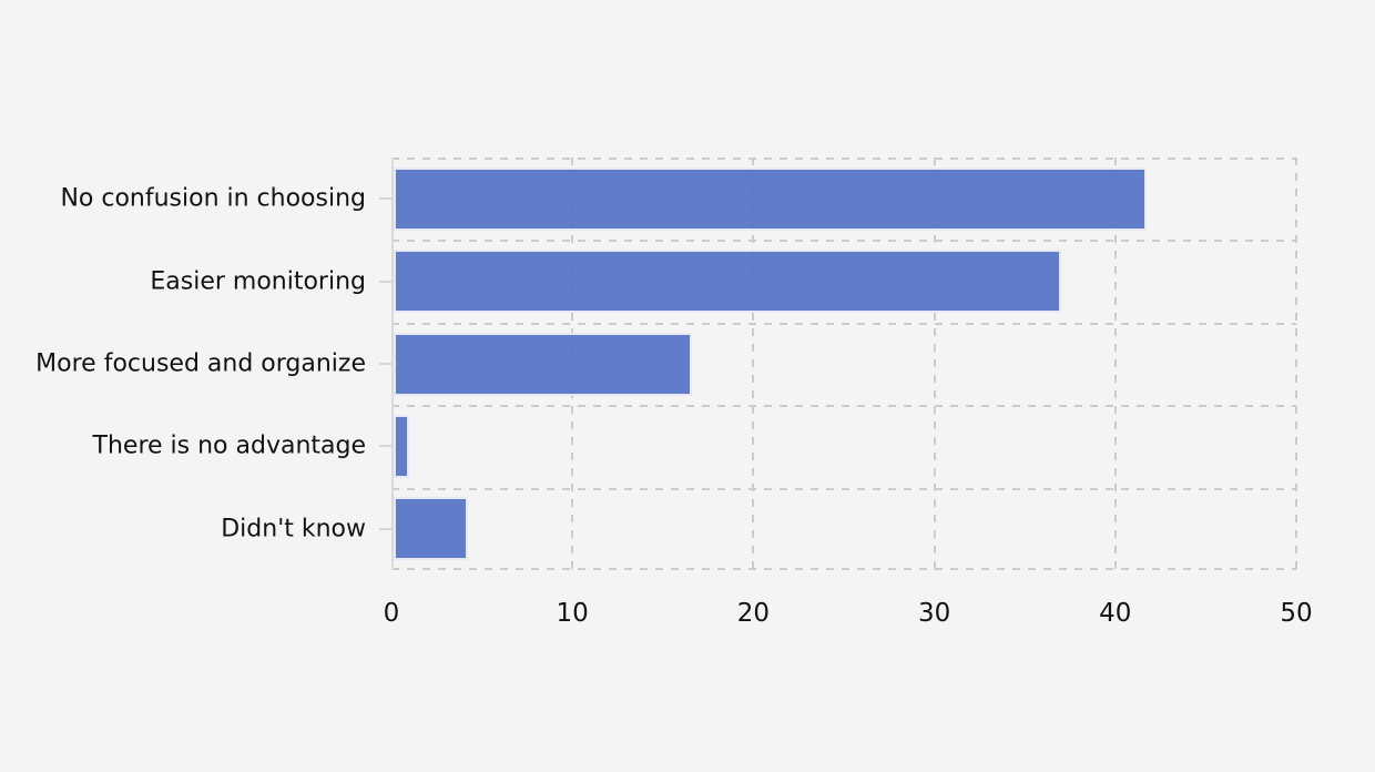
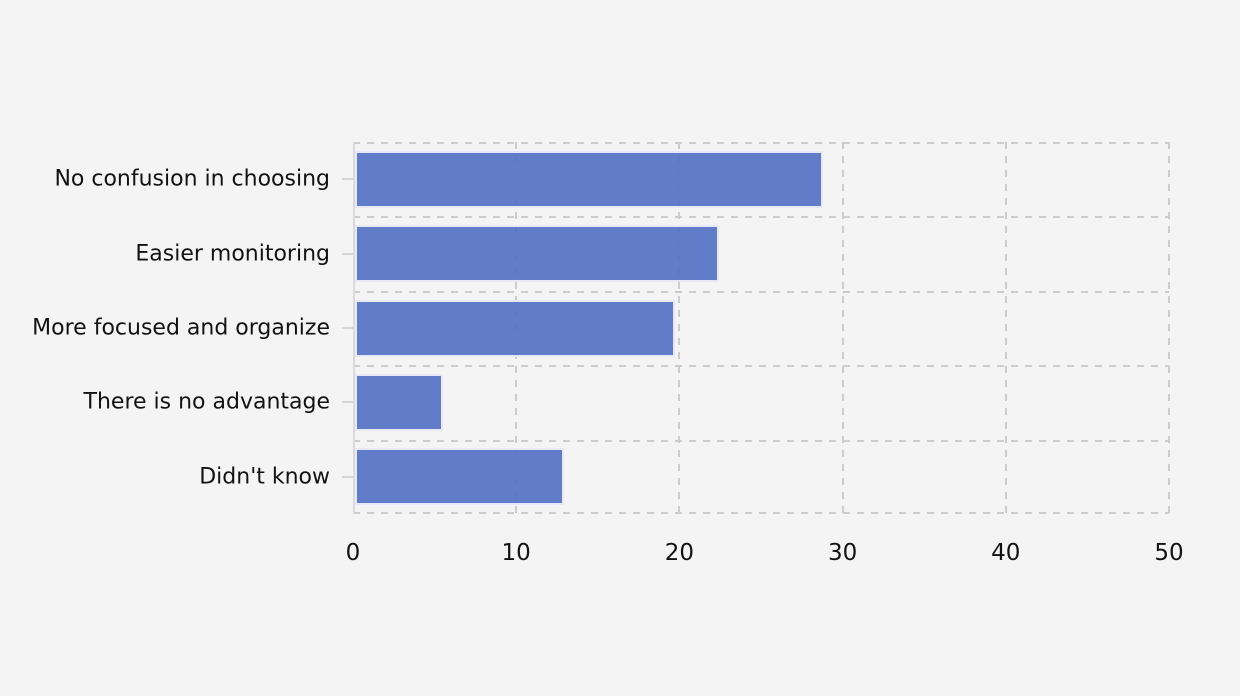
No confusion in choosing: 41.7 -> 28.8
Easier monitoring: 37.0 -> 22.4
More focused and organize: 16.6 -> 19.7
There is no advantage: 1.0 -> 5.5
Didn't know: 4.2 -> 12.9
